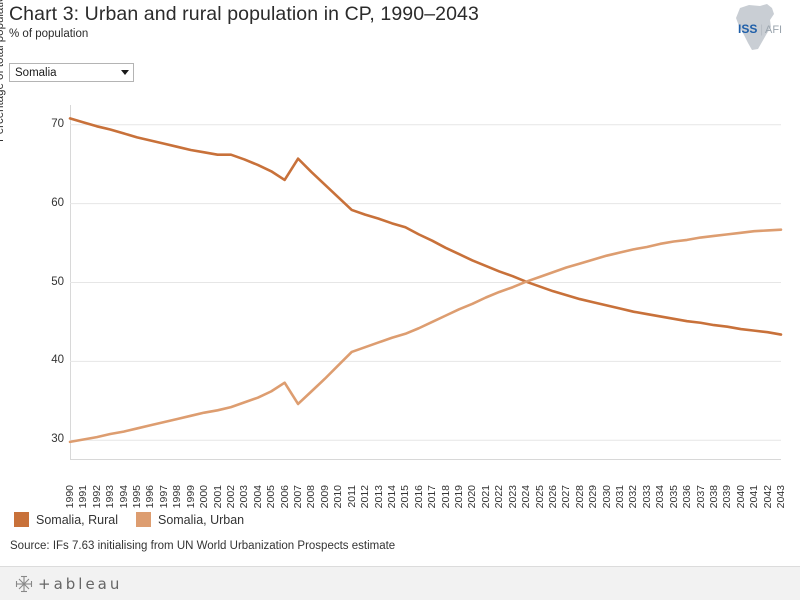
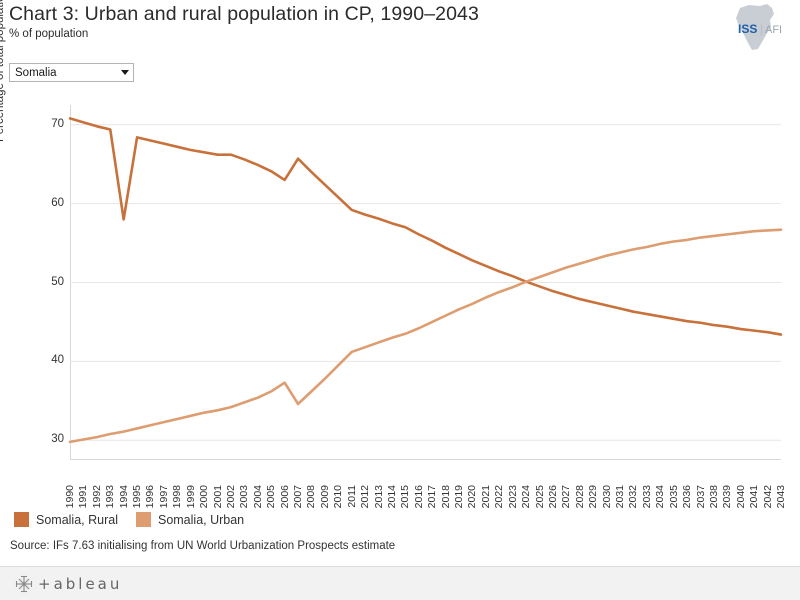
Somalia, Rural/1994: 69 -> 58
